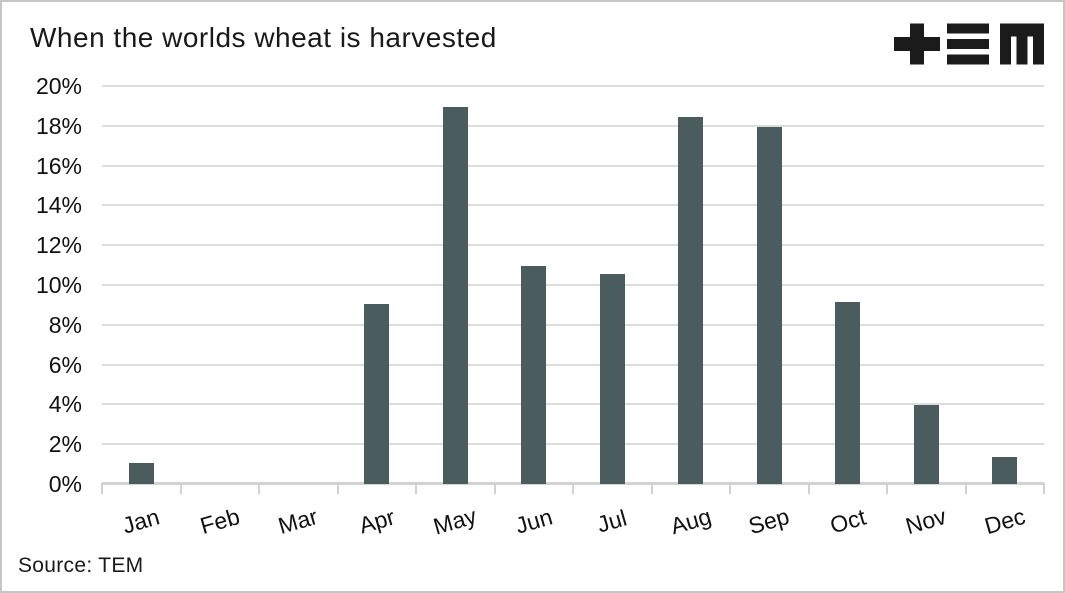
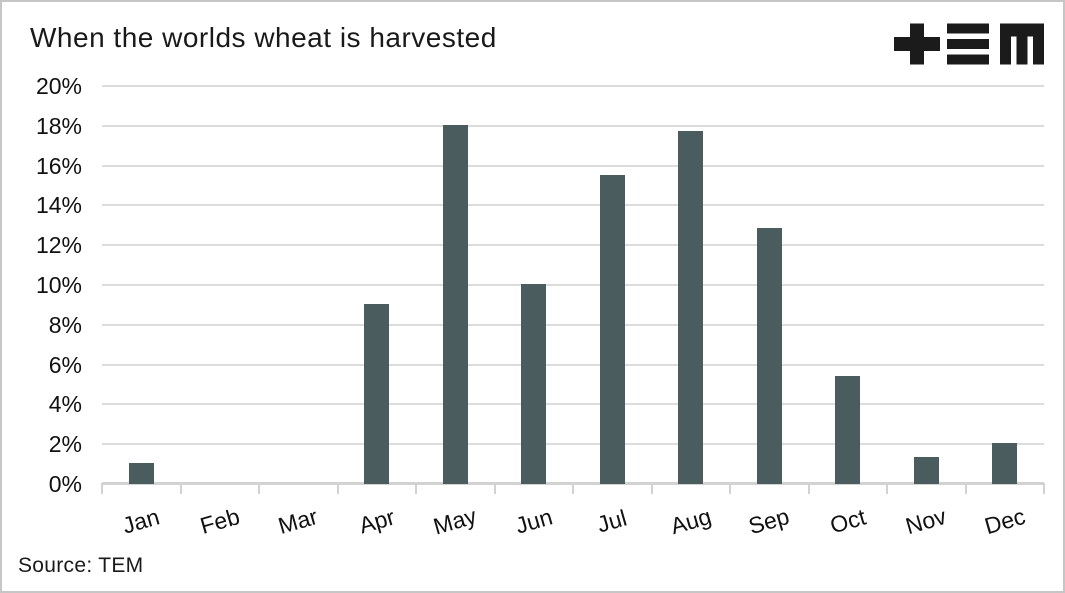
May: 18.9% -> 18.0%
Jun: 10.9% -> 10.0%
Jul: 10.5% -> 15.5%
Aug: 18.4% -> 17.7%
Sep: 17.9% -> 12.8%
Oct: 9.1% -> 5.4%
Nov: 3.9% -> 1.3%
Dec: 1.3% -> 2.0%
